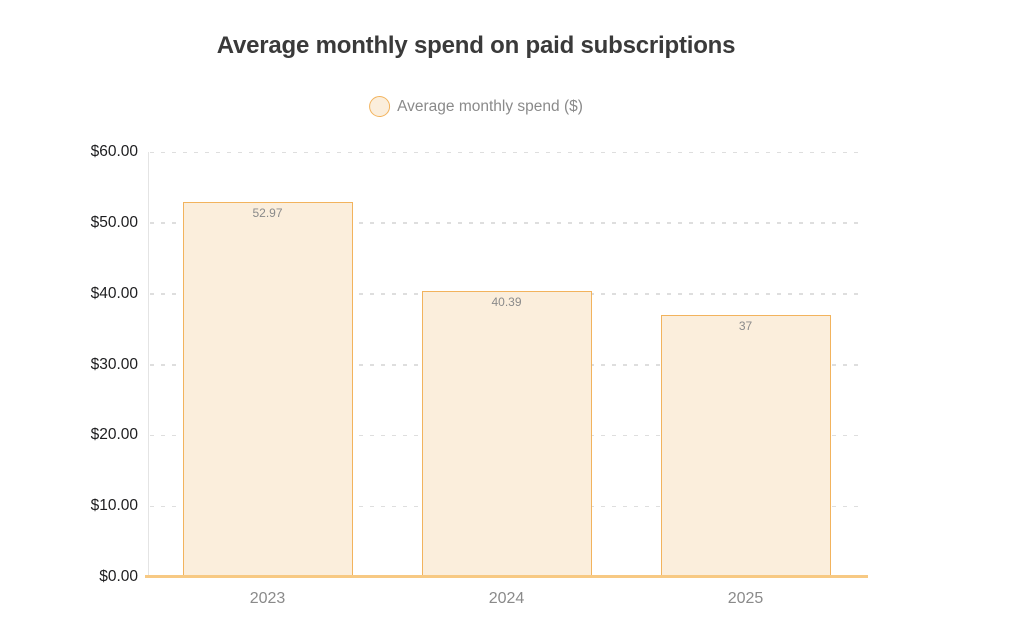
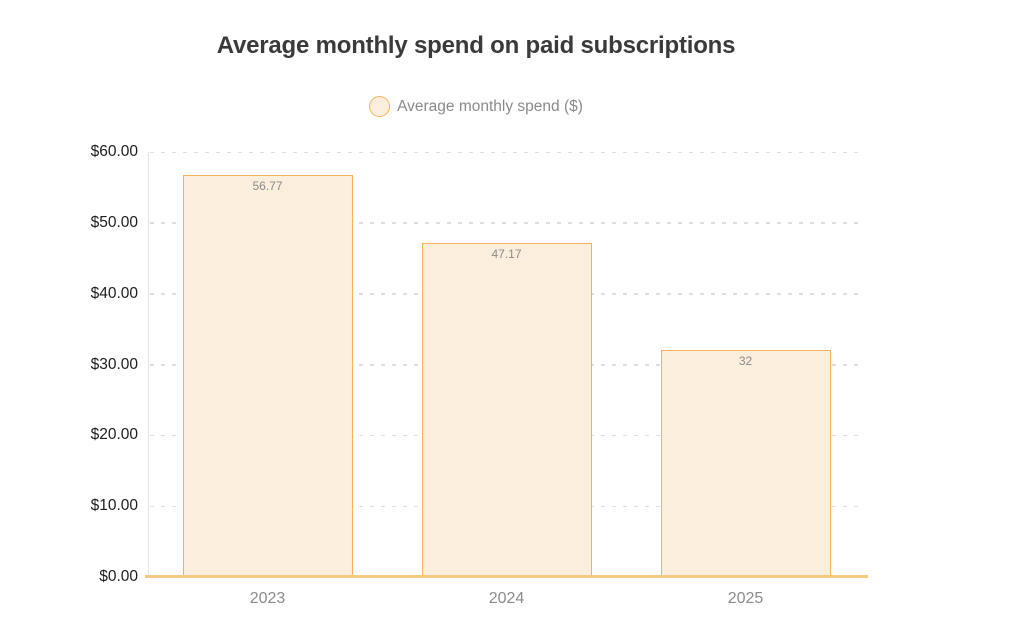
2023: 52.97 -> 56.77
2024: 40.39 -> 47.17
2025: 37 -> 32
